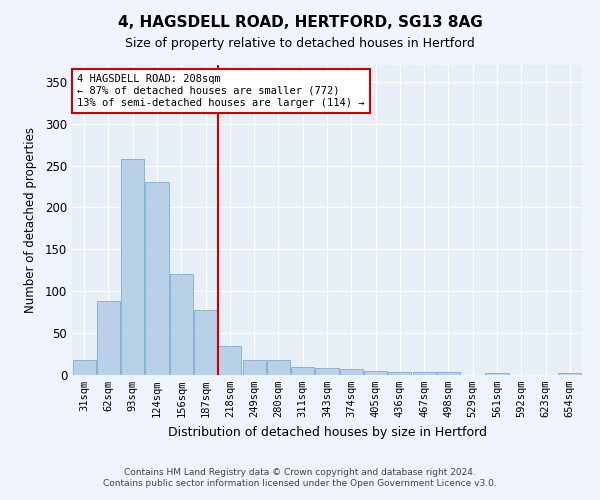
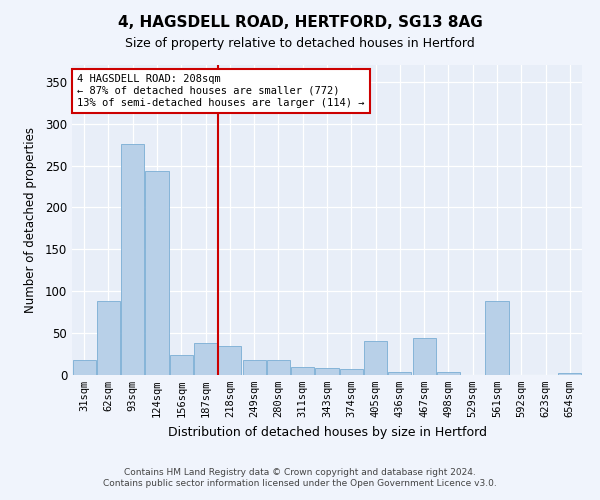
93sqm: 258 -> 276
124sqm: 230 -> 244
156sqm: 120 -> 24
187sqm: 78 -> 38
405sqm: 5 -> 40
467sqm: 3 -> 44
561sqm: 2 -> 88
